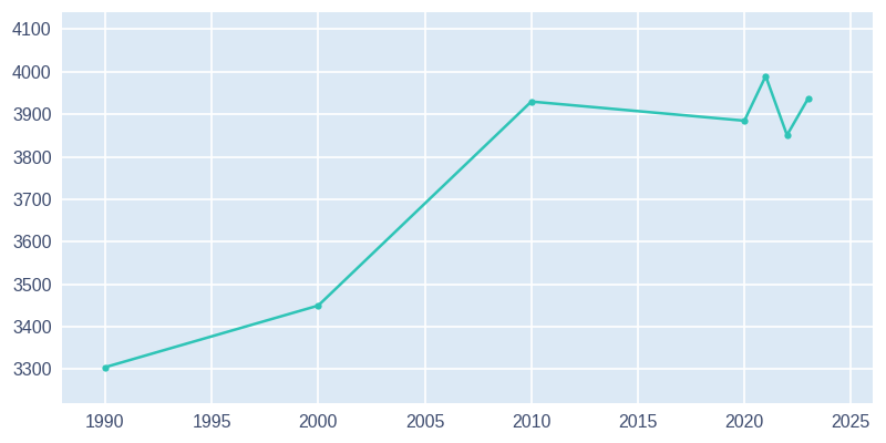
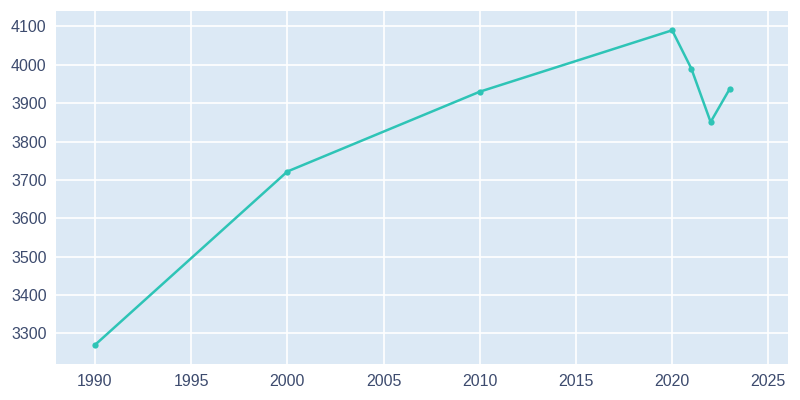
1990: 3305 -> 3270
2000: 3450 -> 3722
2020: 3885 -> 4090
